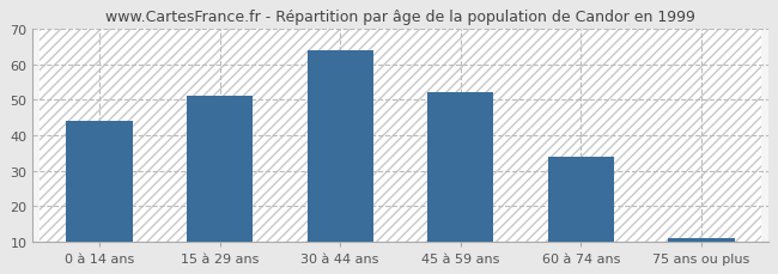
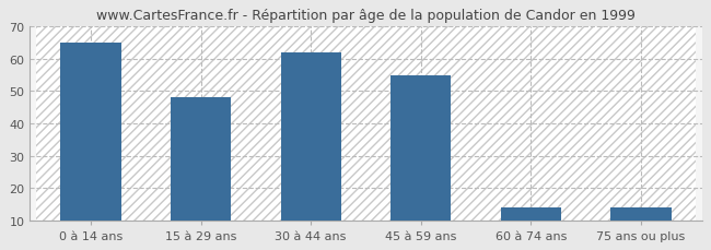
0 à 14 ans: 44 -> 65
15 à 29 ans: 51 -> 48
30 à 44 ans: 64 -> 62
45 à 59 ans: 52 -> 55
60 à 74 ans: 34 -> 14
75 ans ou plus: 11 -> 14
